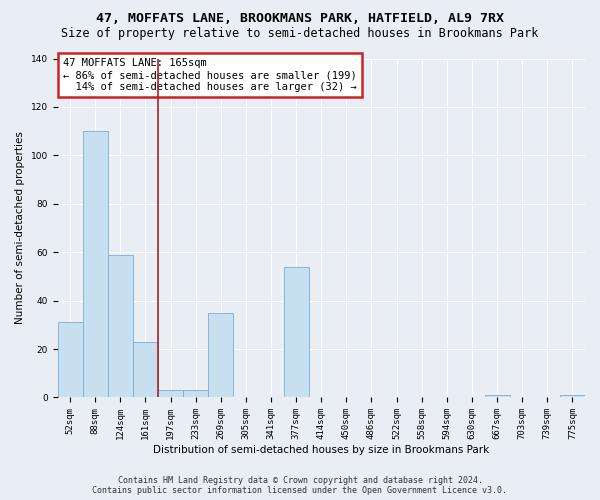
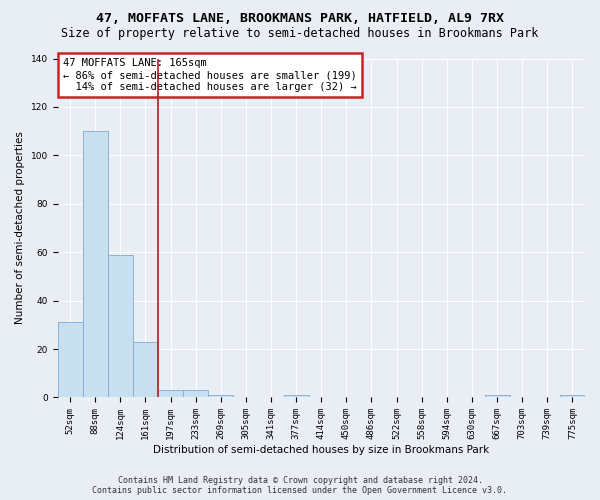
269sqm: 35 -> 1
377sqm: 54 -> 1
